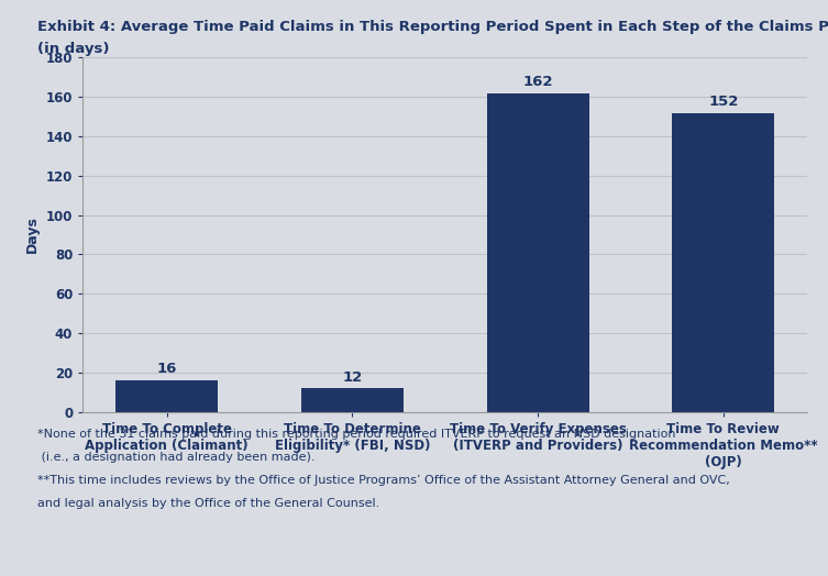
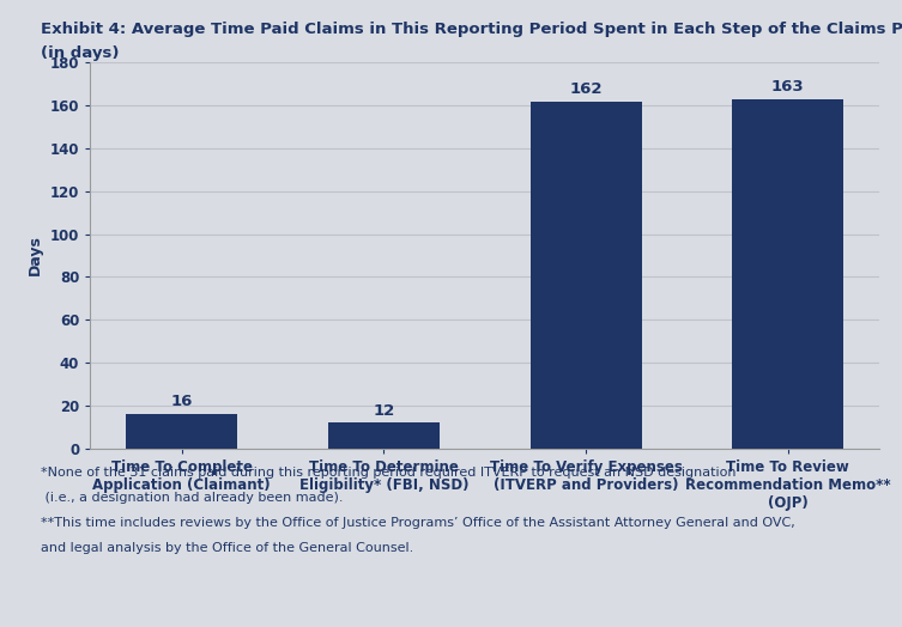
Time To Review Recommendation Memo** (OJP): 152 -> 163
